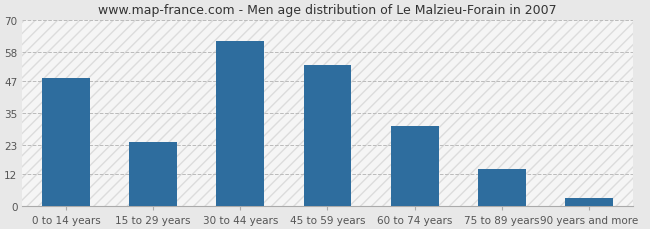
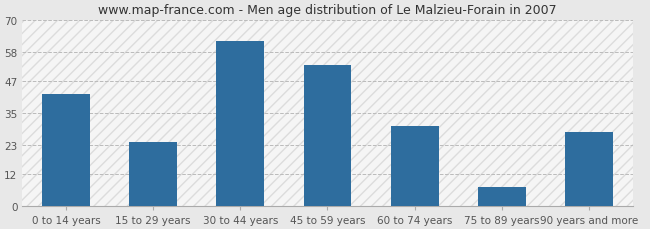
0 to 14 years: 48 -> 42
75 to 89 years: 14 -> 7
90 years and more: 3 -> 28
